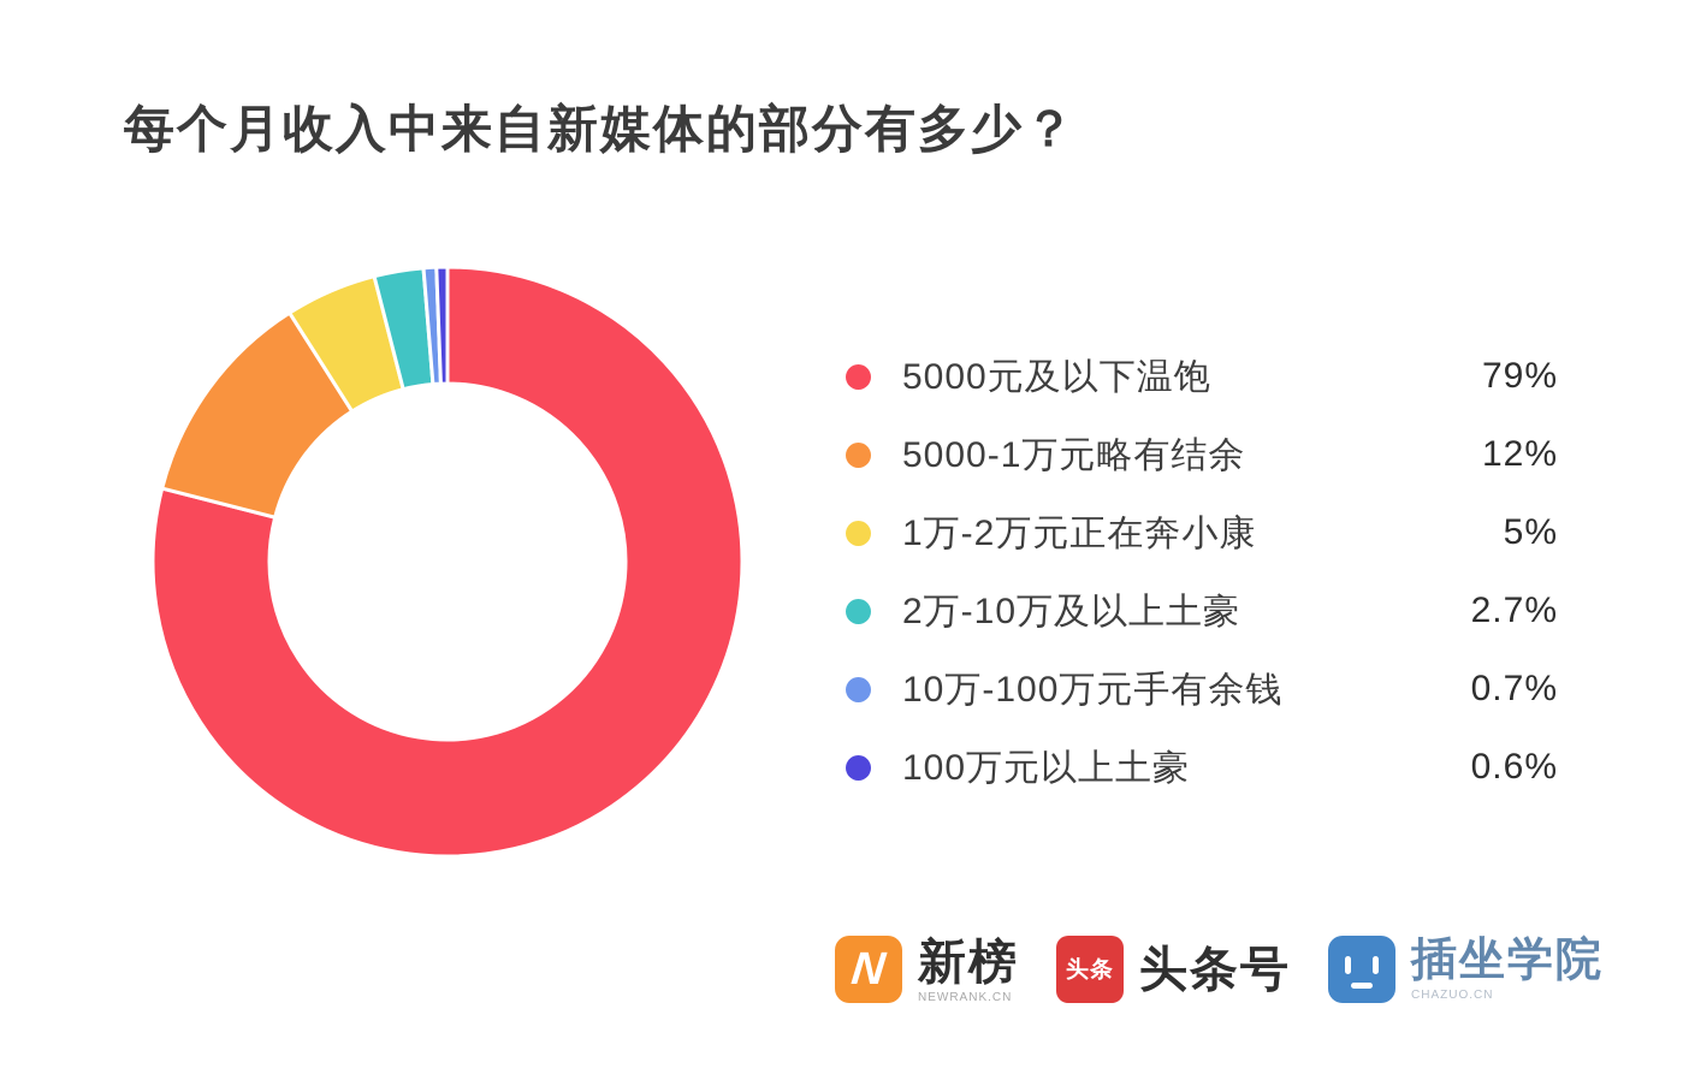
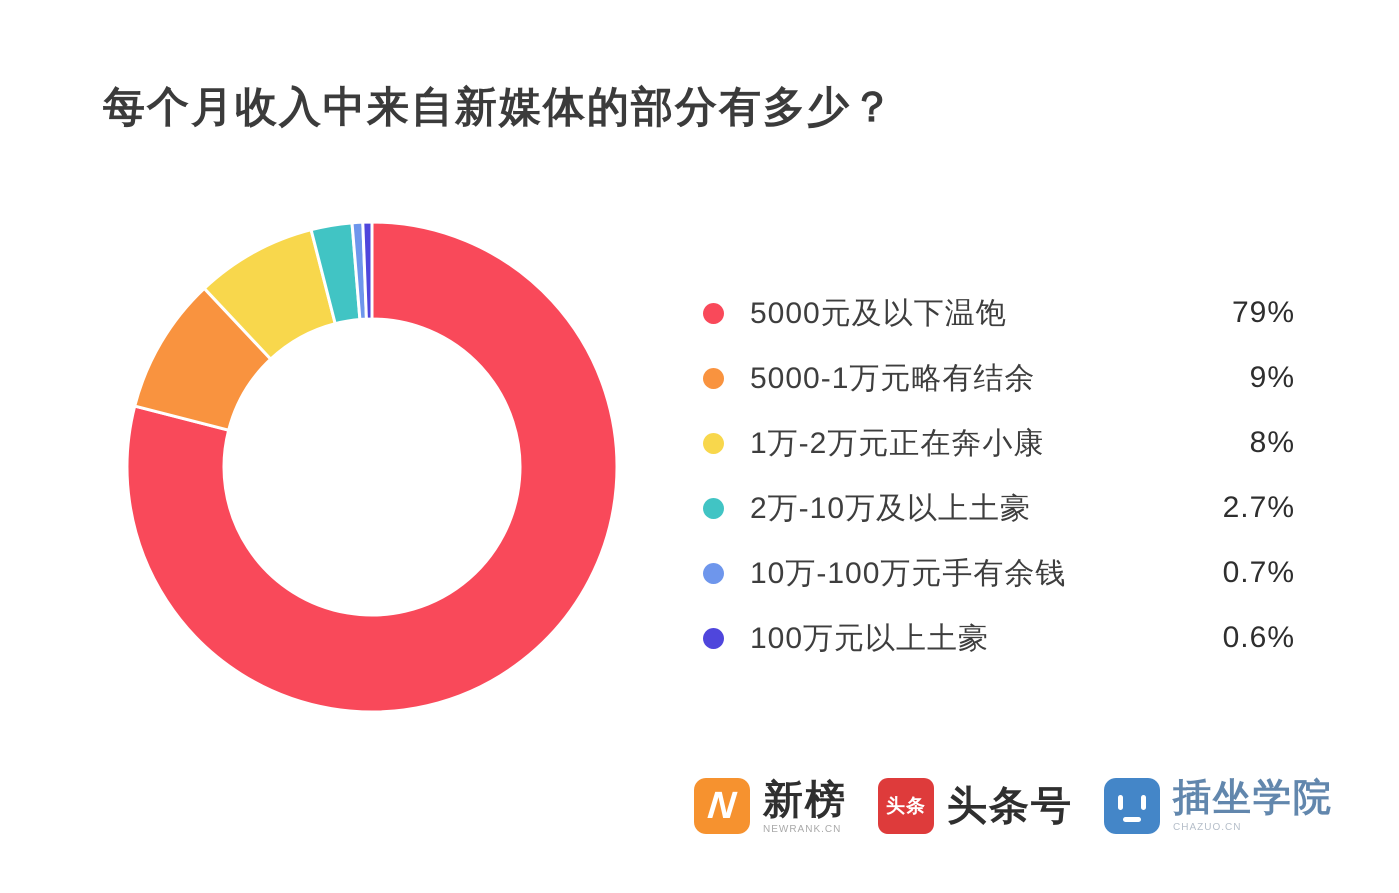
5000-1万元略有结余: 12% -> 9%
1万-2万元正在奔小康: 5% -> 8%
